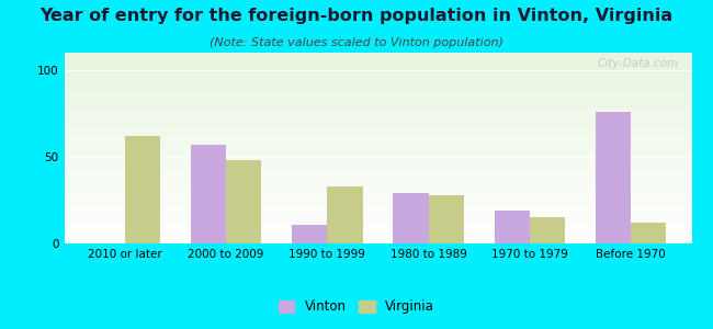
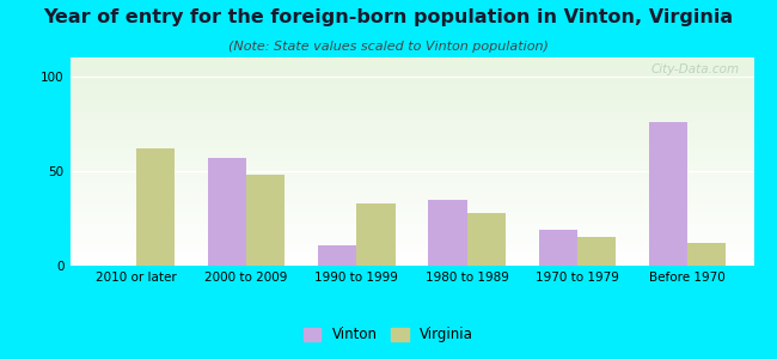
Vinton/1980 to 1989: 29 -> 35
